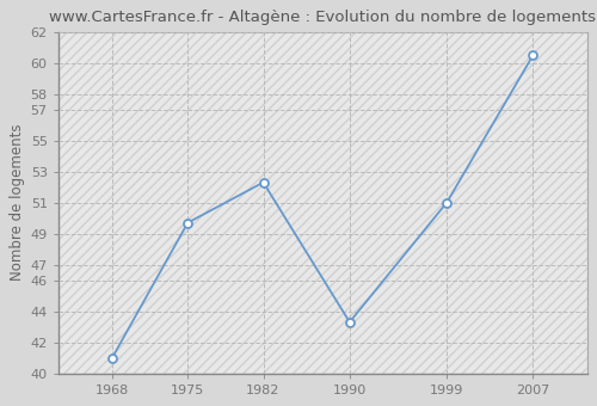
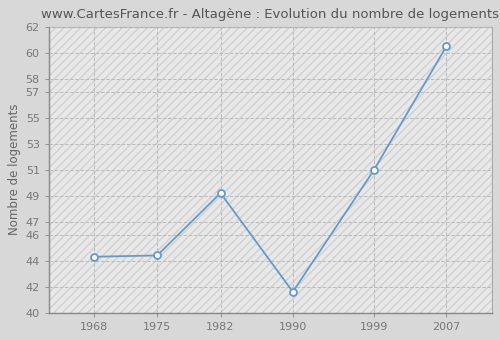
1968: 41.0 -> 44.3
1975: 49.7 -> 44.4
1982: 52.3 -> 49.2
1990: 43.3 -> 41.6
